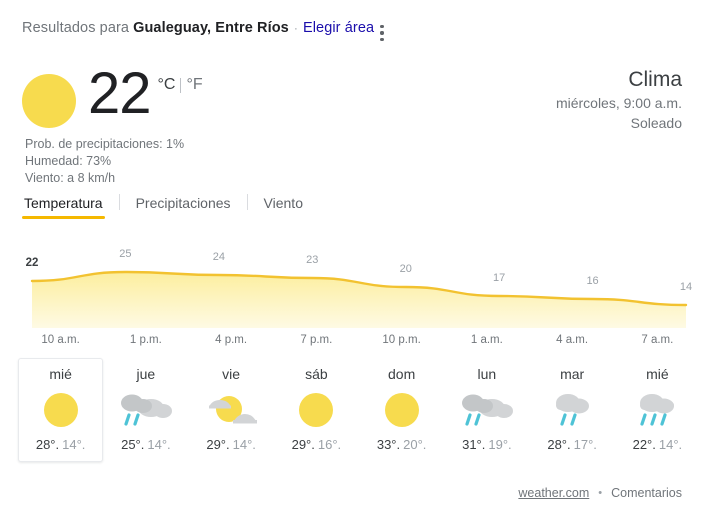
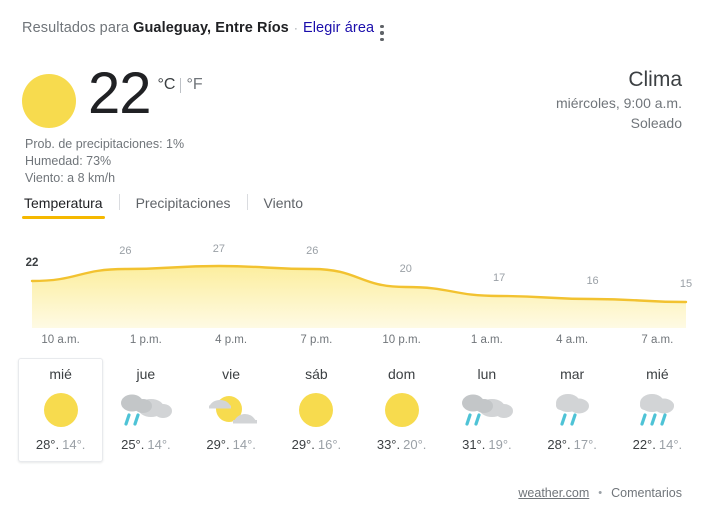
1 p.m.: 25 -> 26
4 p.m.: 24 -> 27
7 p.m.: 23 -> 26
7 a.m.: 14 -> 15
